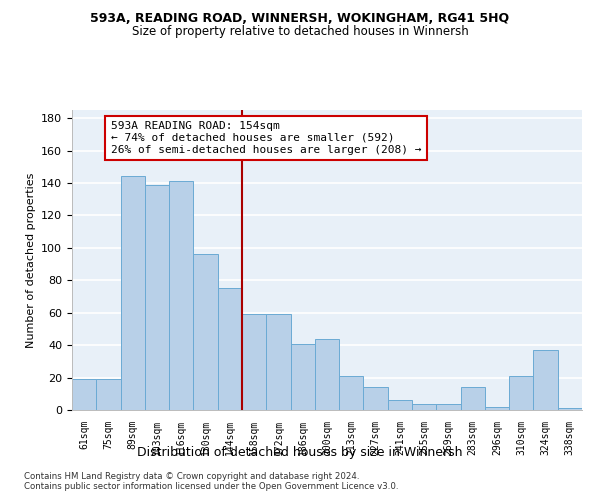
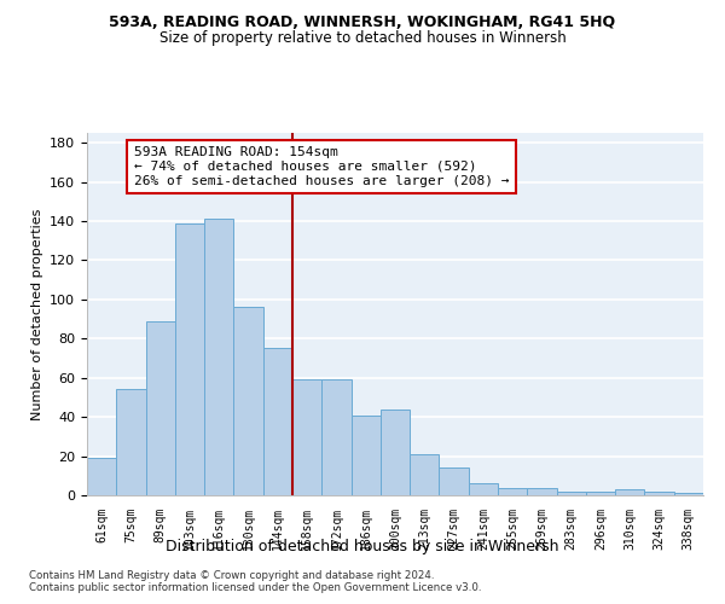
75sqm: 19 -> 54
89sqm: 144 -> 89
283sqm: 14 -> 2
310sqm: 21 -> 3
324sqm: 37 -> 2
